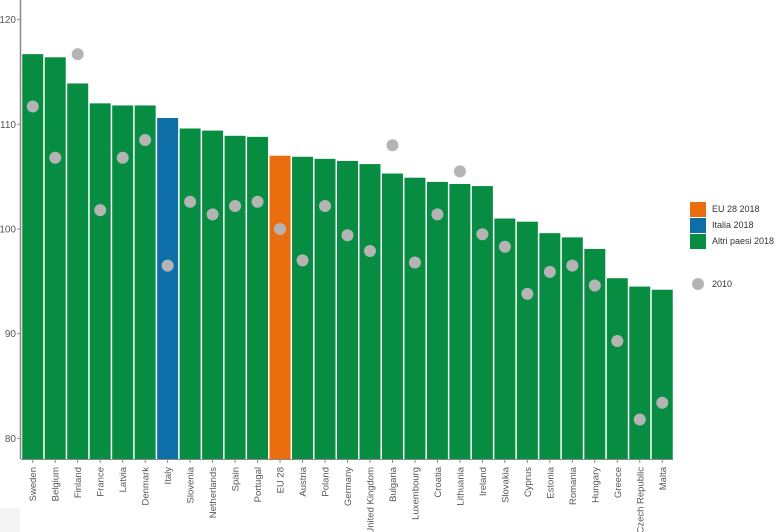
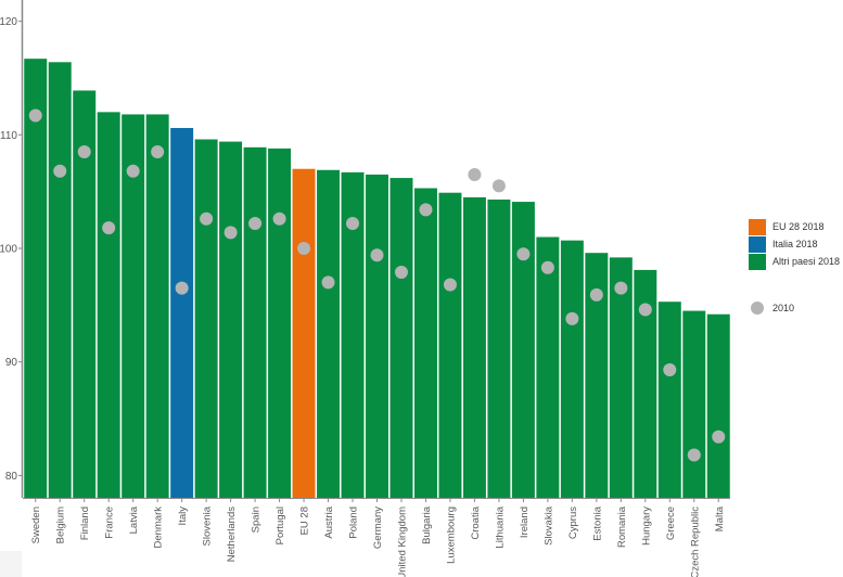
2010/Finland: 116.7 -> 108.5
2010/Bulgaria: 108.0 -> 103.4
2010/Croatia: 101.4 -> 106.5
